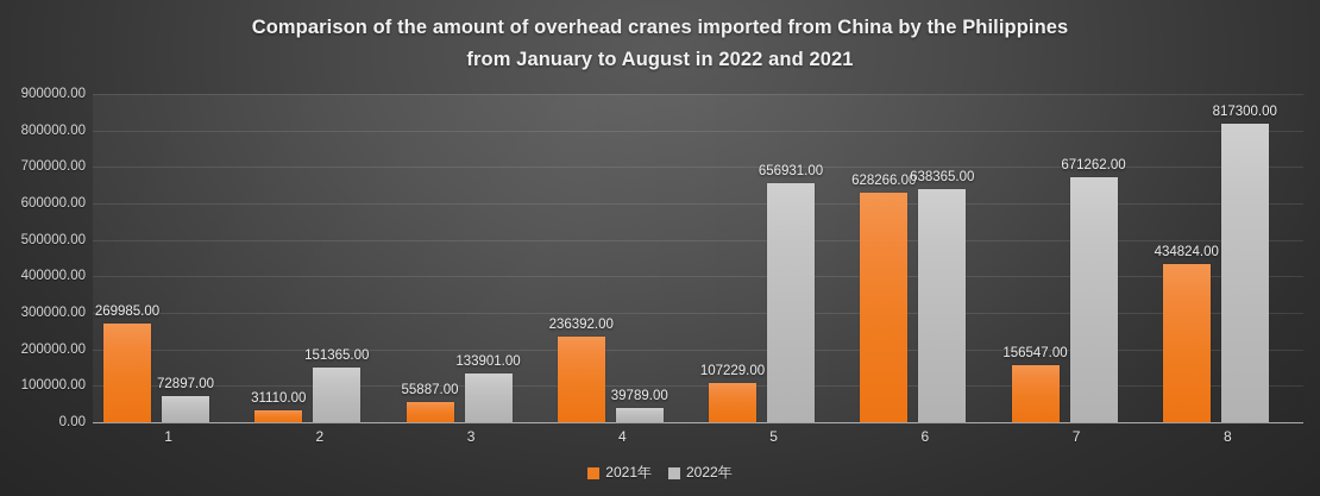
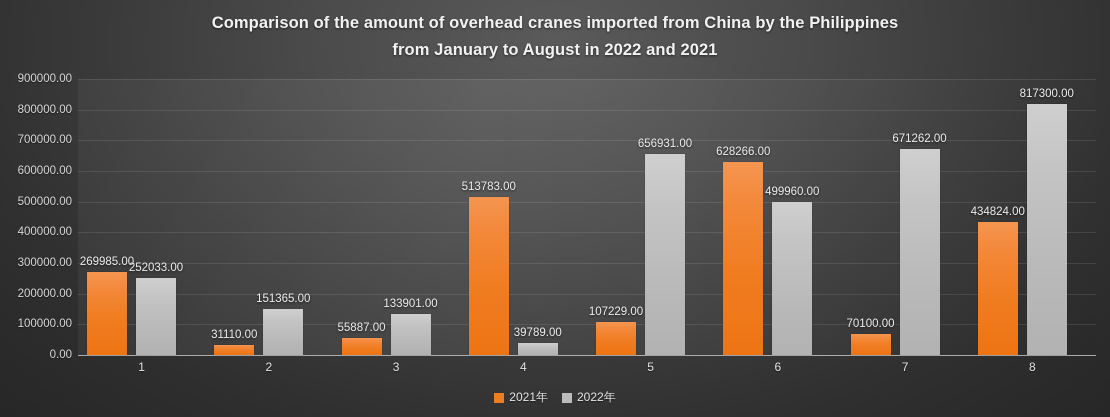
2022年/1: 72897.00 -> 252033.00
2021年/4: 236392.00 -> 513783.00
2022年/6: 638365.00 -> 499960.00
2021年/7: 156547.00 -> 70100.00
